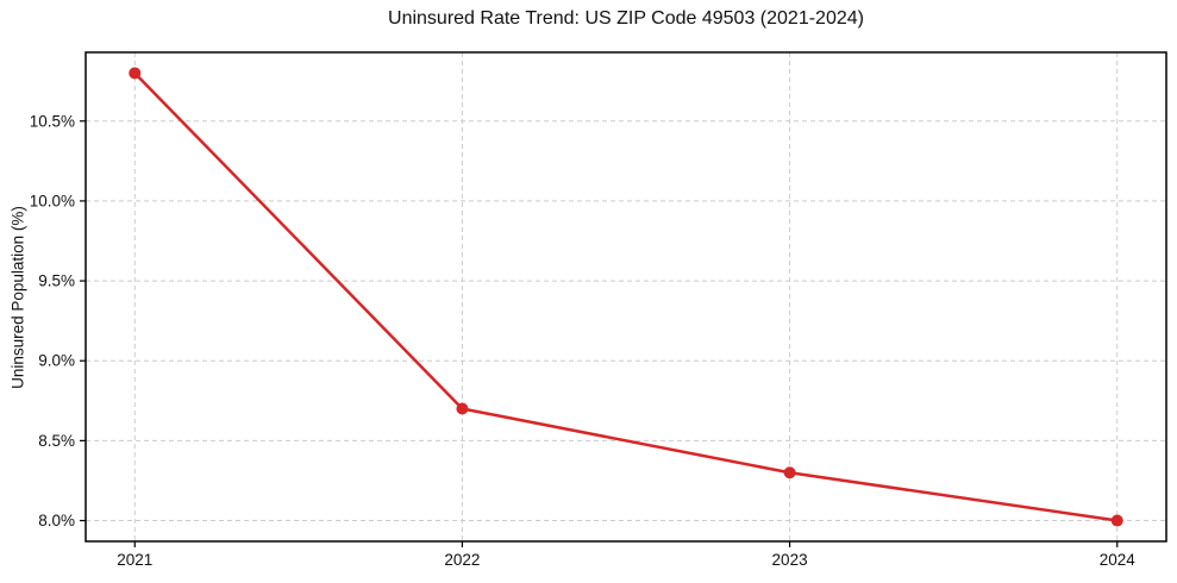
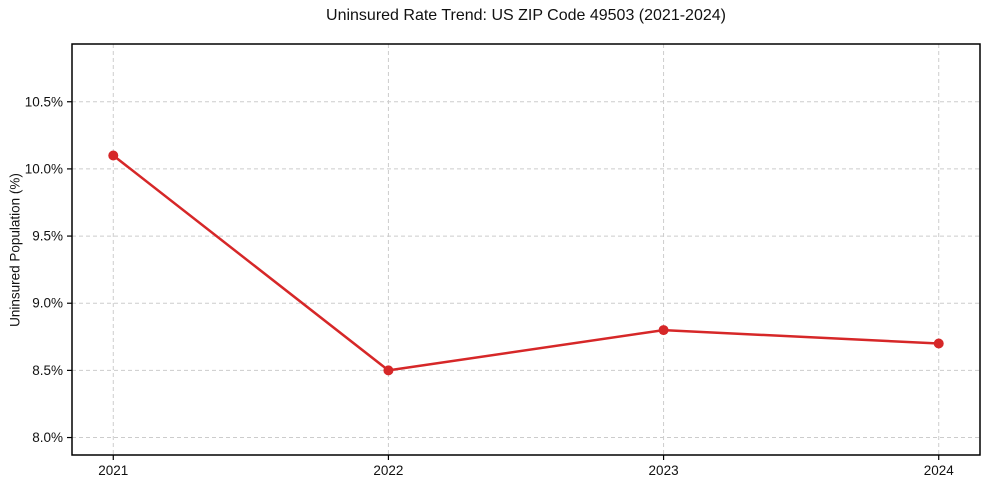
2021: 10.8% -> 10.1%
2022: 8.7% -> 8.5%
2023: 8.3% -> 8.8%
2024: 8.0% -> 8.7%
